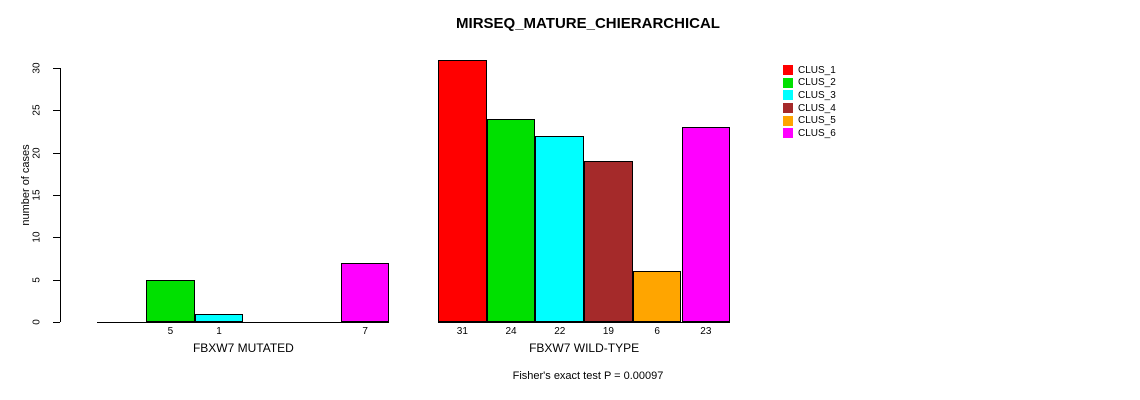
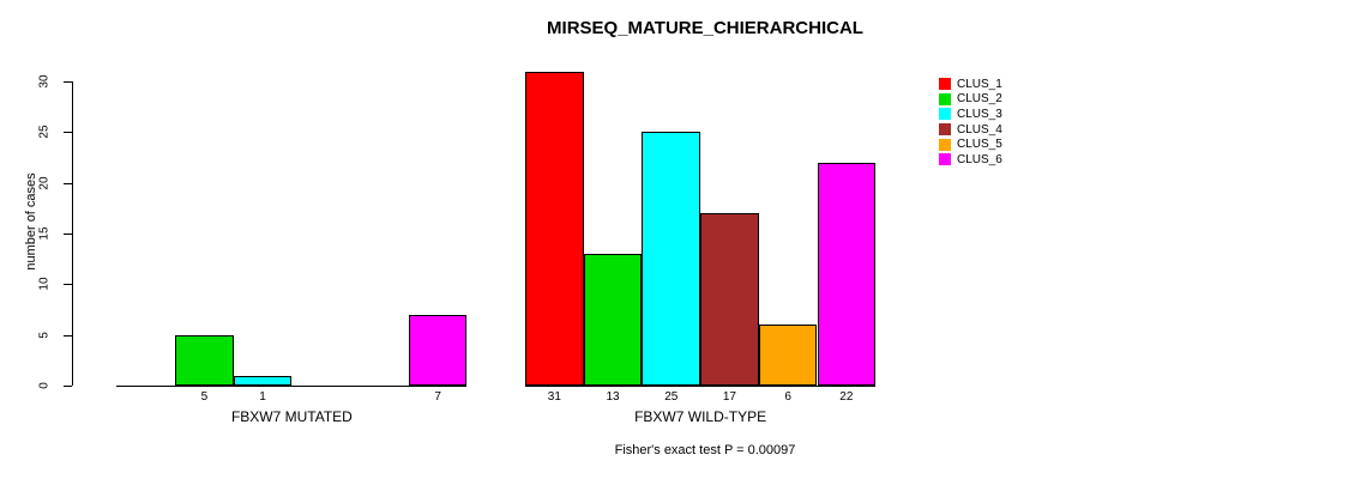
CLUS_2/FBXW7 WILD-TYPE: 24 -> 13
CLUS_3/FBXW7 WILD-TYPE: 22 -> 25
CLUS_4/FBXW7 WILD-TYPE: 19 -> 17
CLUS_6/FBXW7 WILD-TYPE: 23 -> 22
